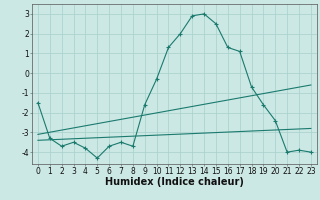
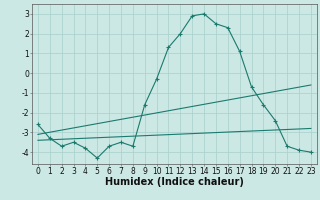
0: -1.5 -> -2.6
16: 1.3 -> 2.3
21: -4.0 -> -3.7
